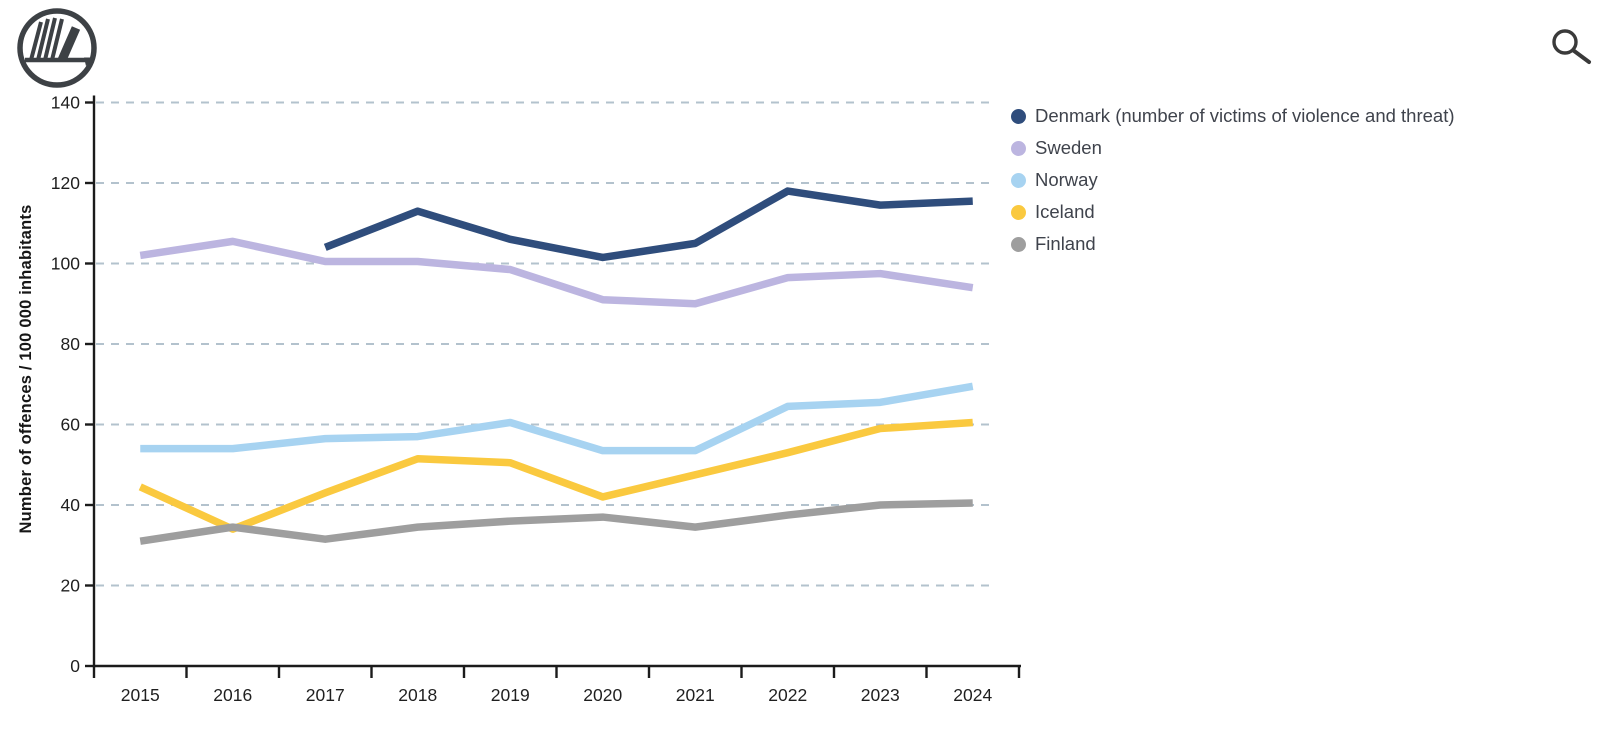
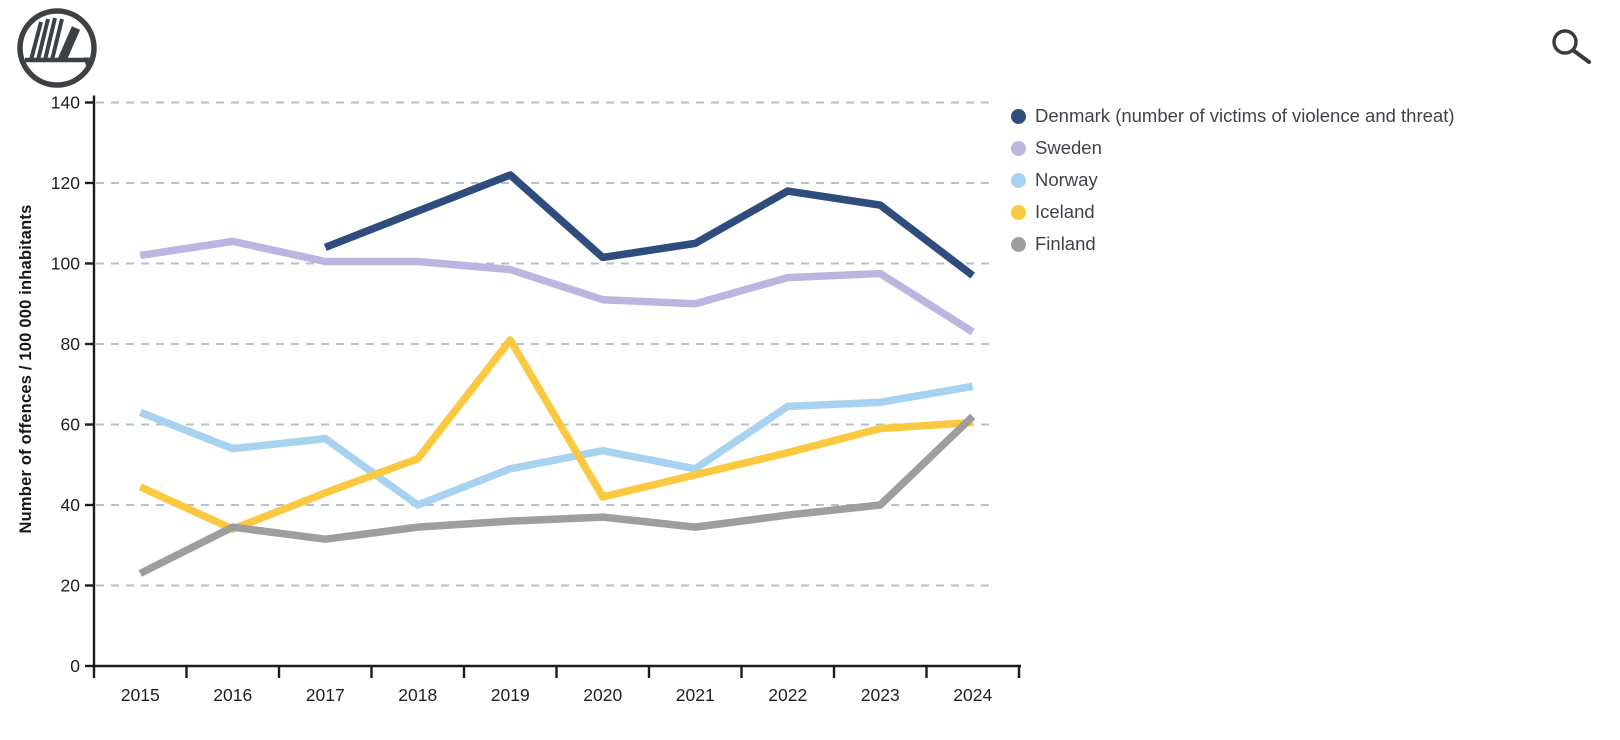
Norway/2015: 54 -> 63
Finland/2015: 31 -> 23
Norway/2018: 57 -> 40
Denmark (number of victims of violence and threat)/2019: 106 -> 122
Norway/2019: 60 -> 49
Iceland/2019: 50 -> 81
Norway/2021: 54 -> 49
Denmark (number of victims of violence and threat)/2024: 116 -> 97
Sweden/2024: 94 -> 83
Finland/2024: 40 -> 62
